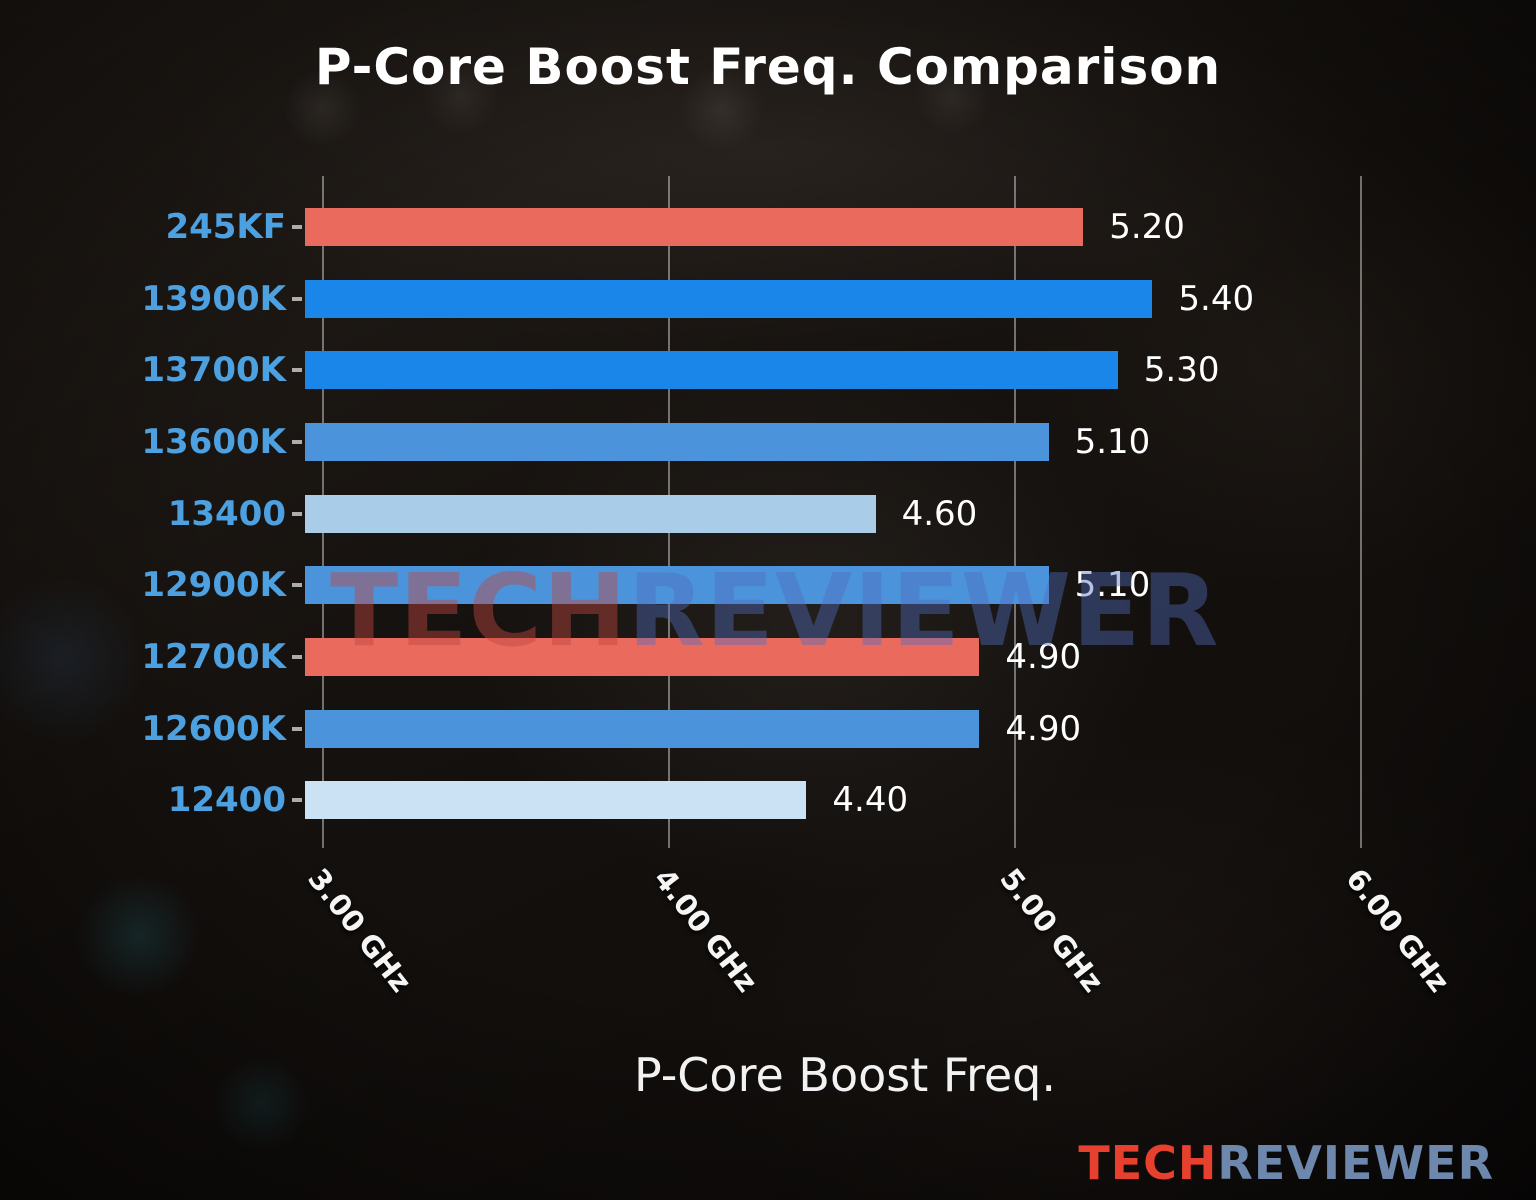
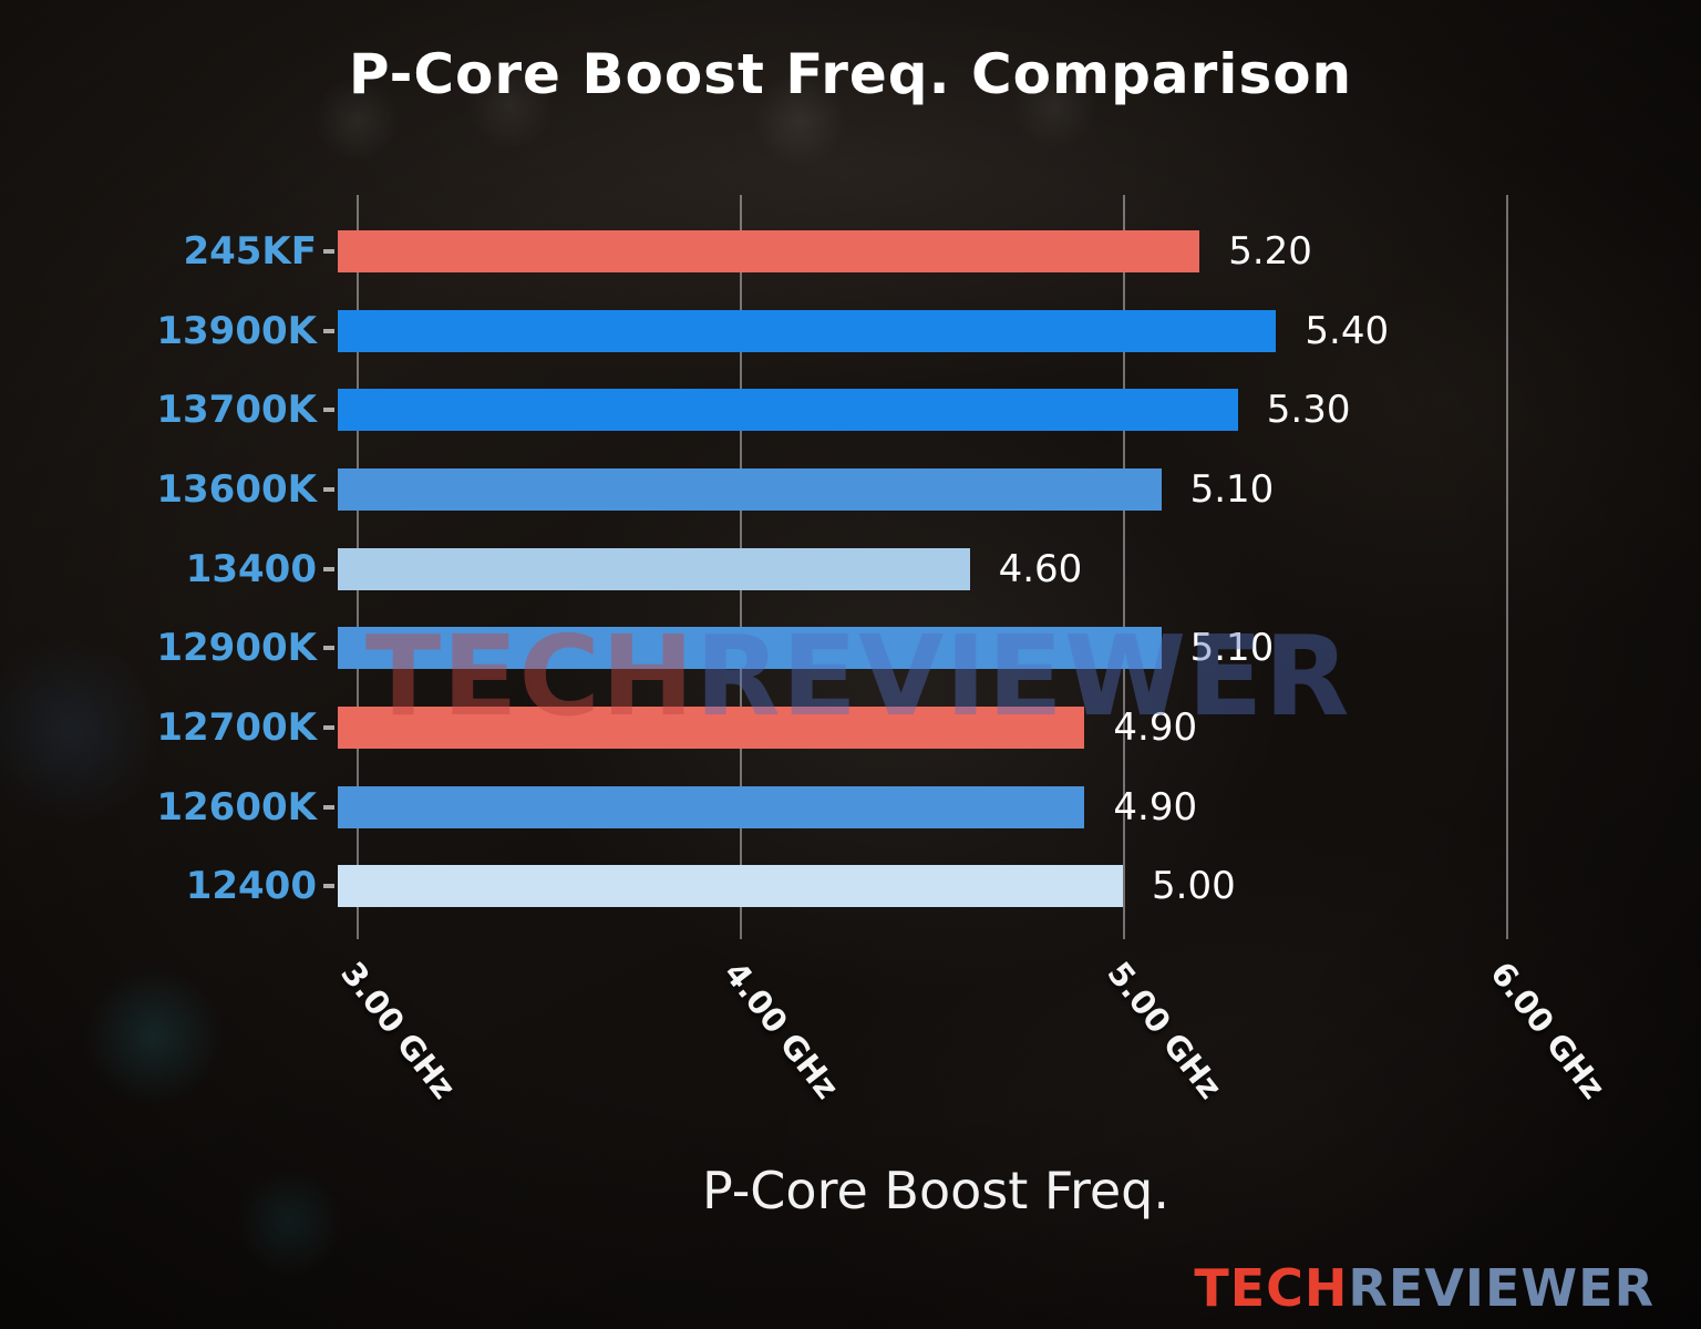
12400: 4.40 -> 5.00
